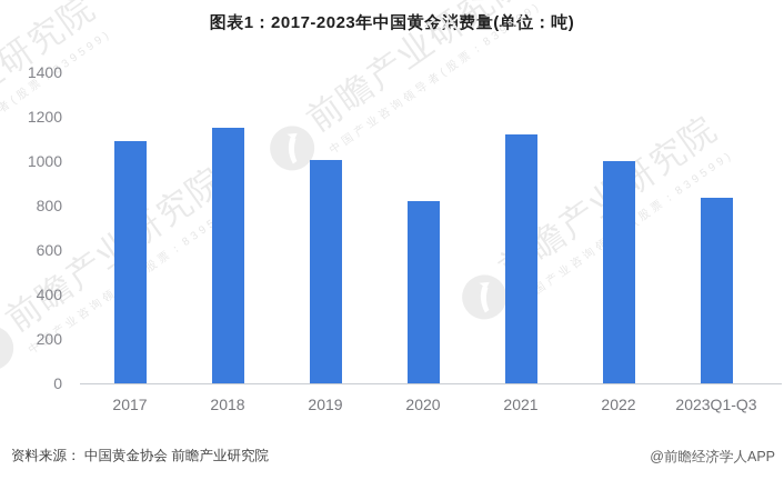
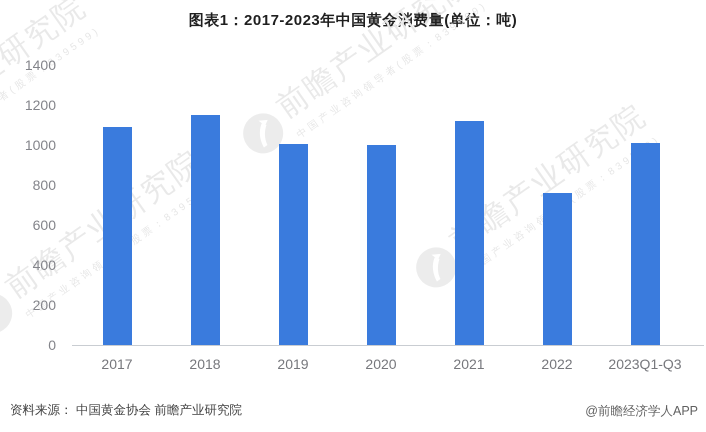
2020: 820 -> 1000
2022: 1000 -> 760
2023Q1-Q3: 840 -> 1010
